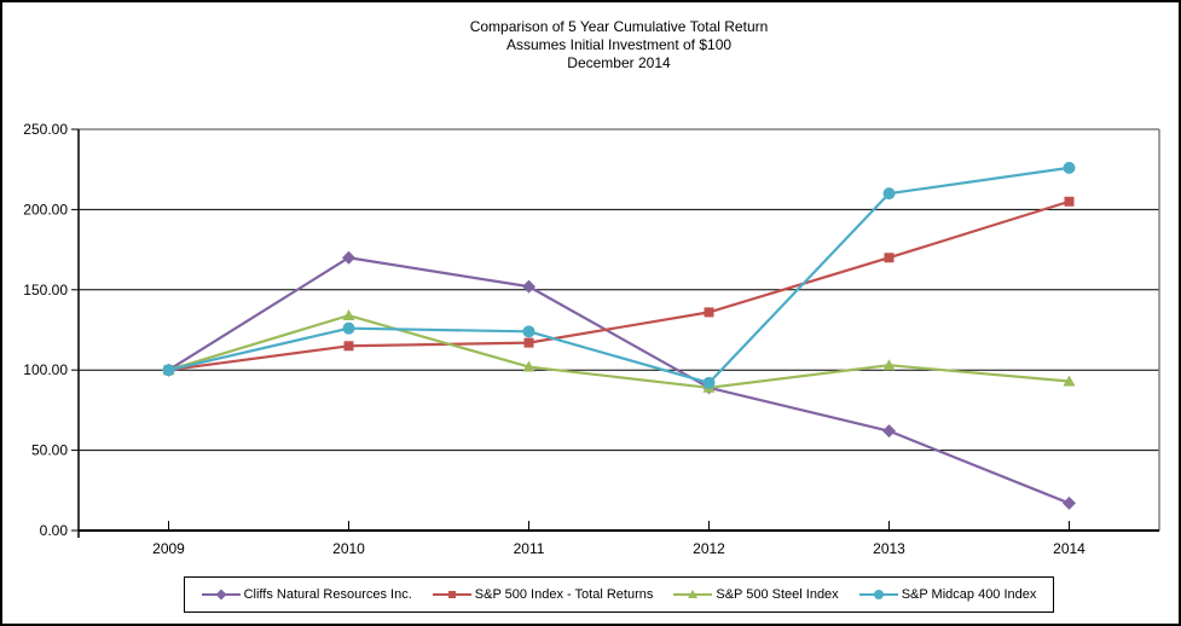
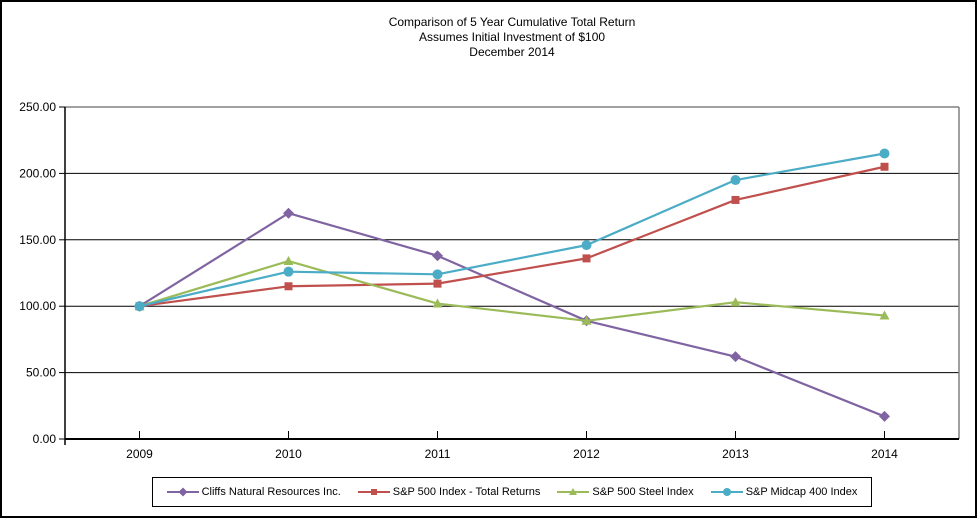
Cliffs Natural Resources Inc./2011: 152 -> 138
S&P Midcap 400 Index/2012: 92 -> 146
S&P 500 Index - Total Returns/2013: 170 -> 180
S&P Midcap 400 Index/2013: 210 -> 195
S&P Midcap 400 Index/2014: 226 -> 215
